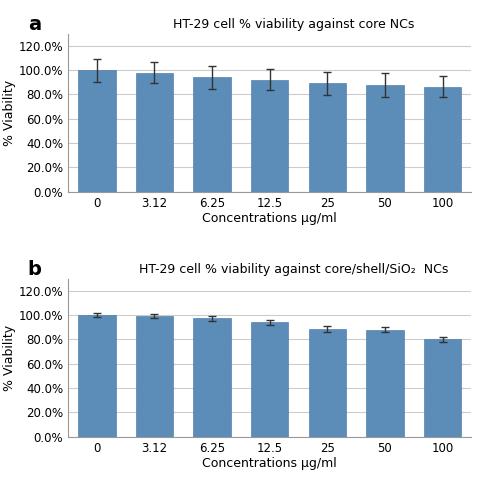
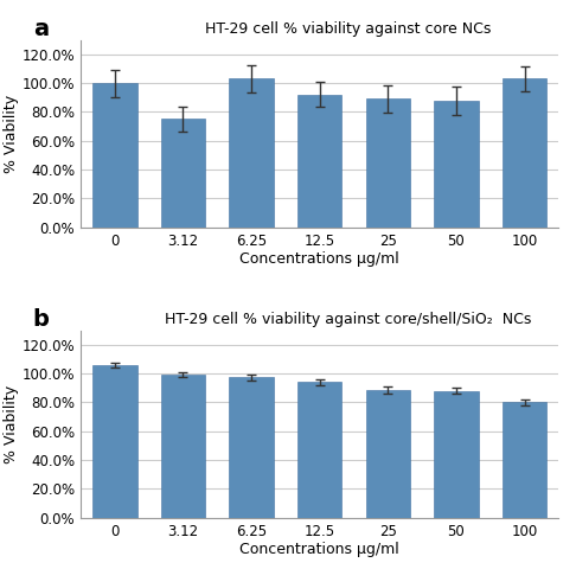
HT-29 cell % viability against core NCs/3.12: 98% -> 75%
HT-29 cell % viability against core NCs/6.25: 94% -> 103%
HT-29 cell % viability against core NCs/100: 86% -> 103%
HT-29 cell % viability against core/shell/SiO₂ NCs/0: 100% -> 106%
